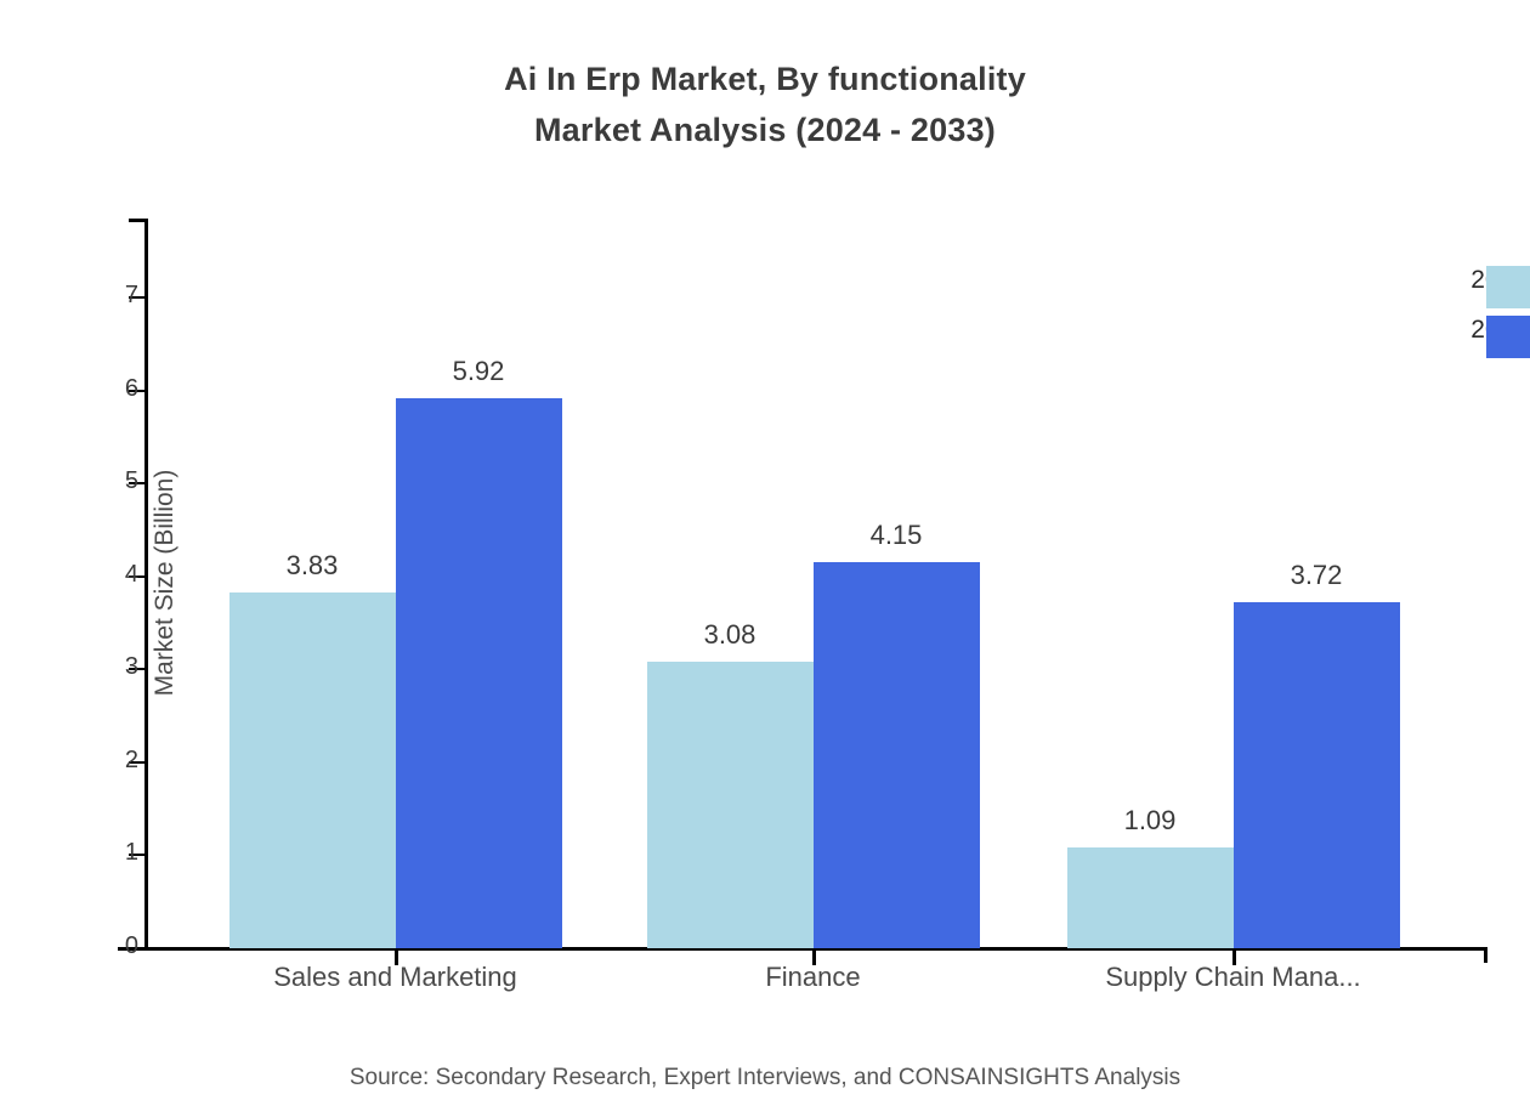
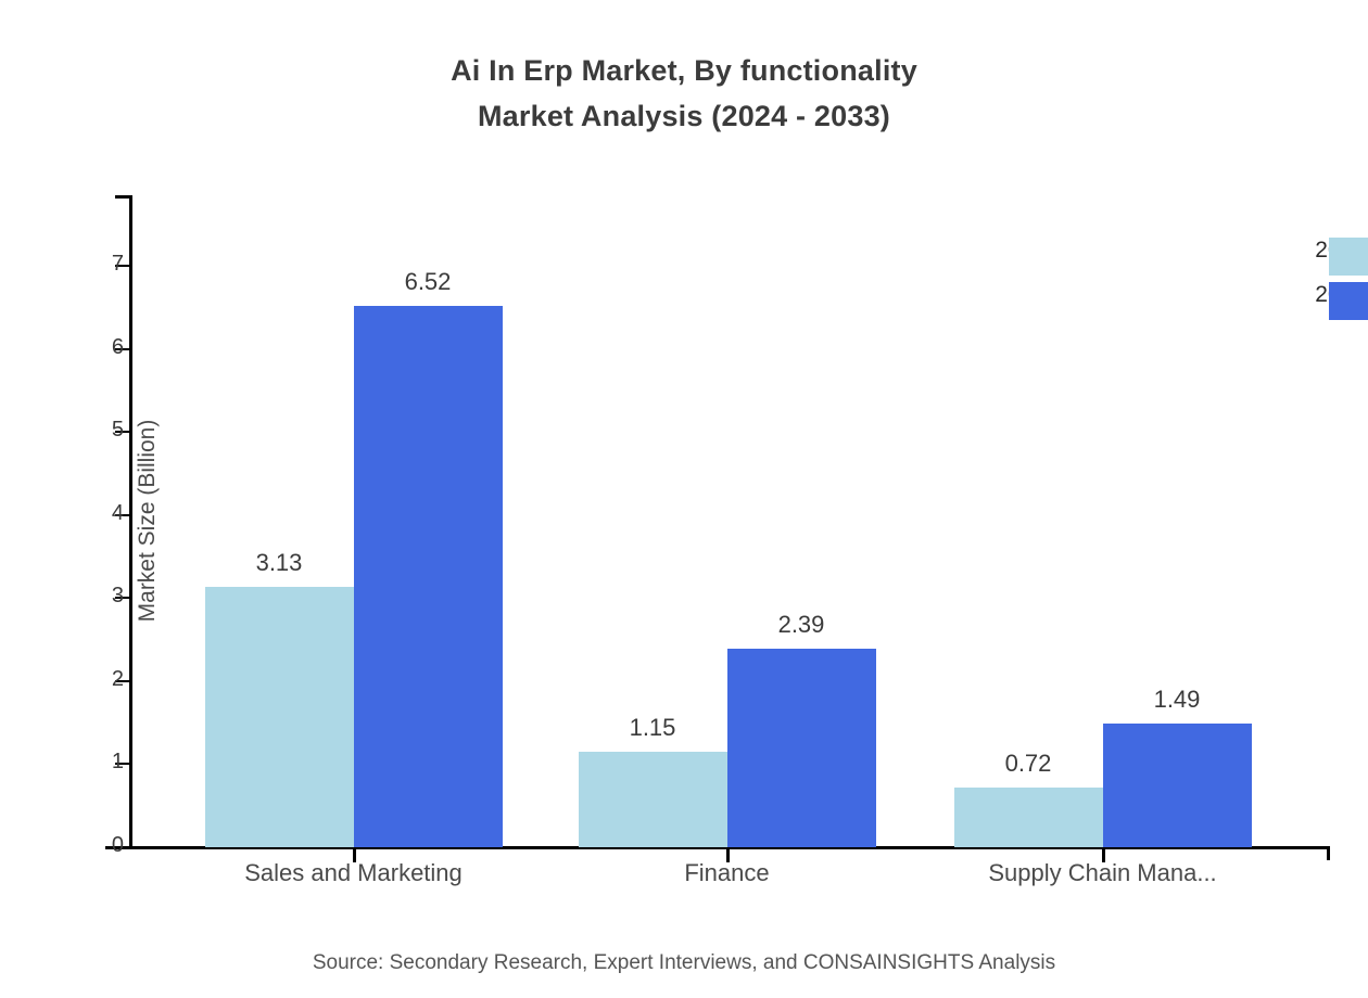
2024/Sales and Marketing: 3.83 -> 3.13
2033/Sales and Marketing: 5.92 -> 6.52
2024/Finance: 3.08 -> 1.15
2033/Finance: 4.15 -> 2.39
2024/Supply Chain Mana...: 1.09 -> 0.72
2033/Supply Chain Mana...: 3.72 -> 1.49
